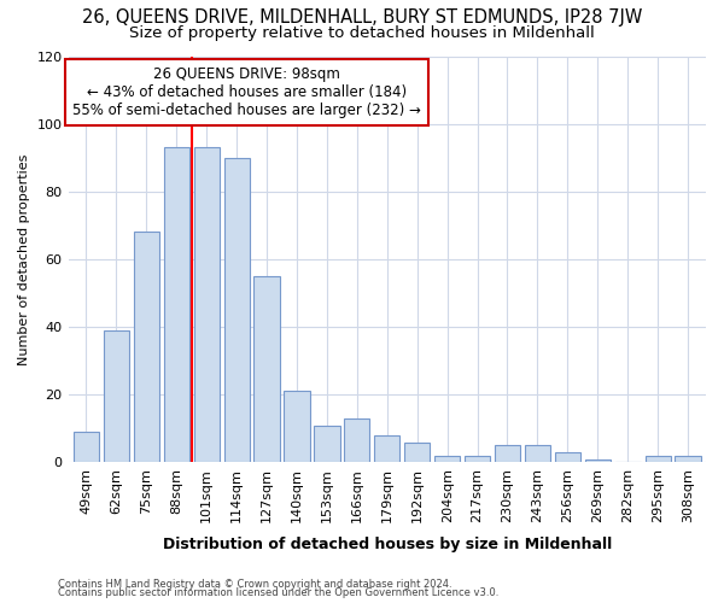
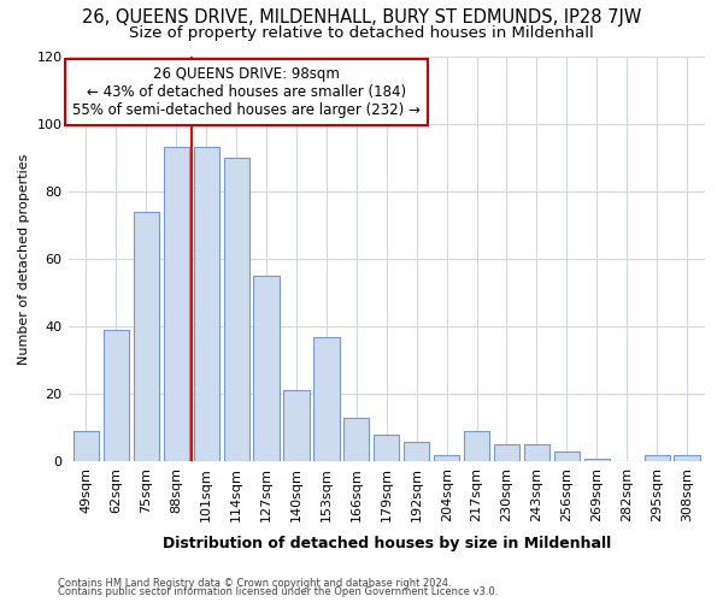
75sqm: 68 -> 74
153sqm: 11 -> 37
217sqm: 2 -> 9
